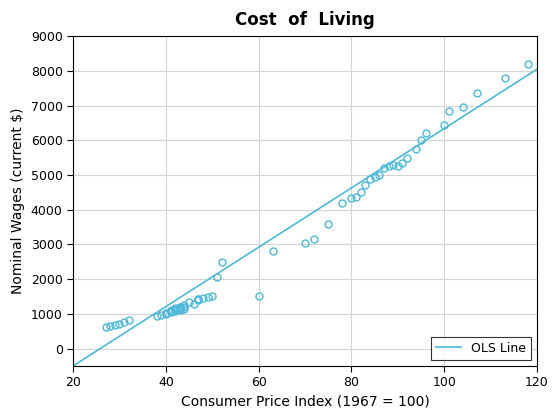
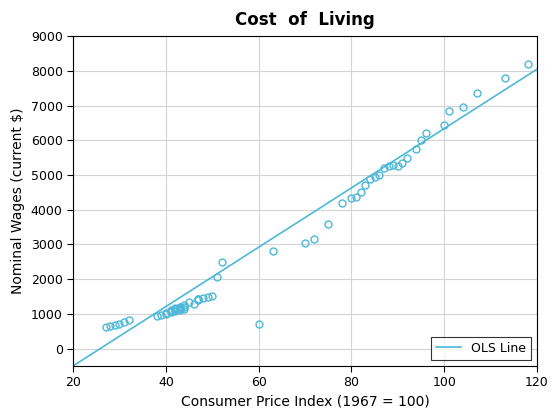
60: 1520 -> 700
